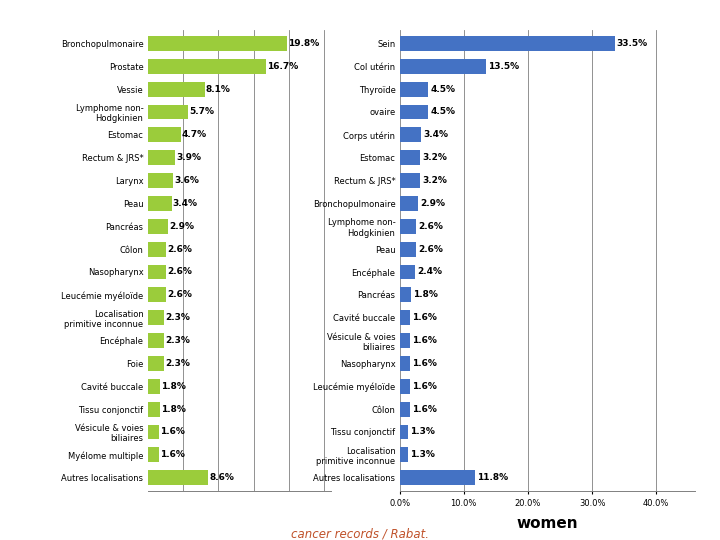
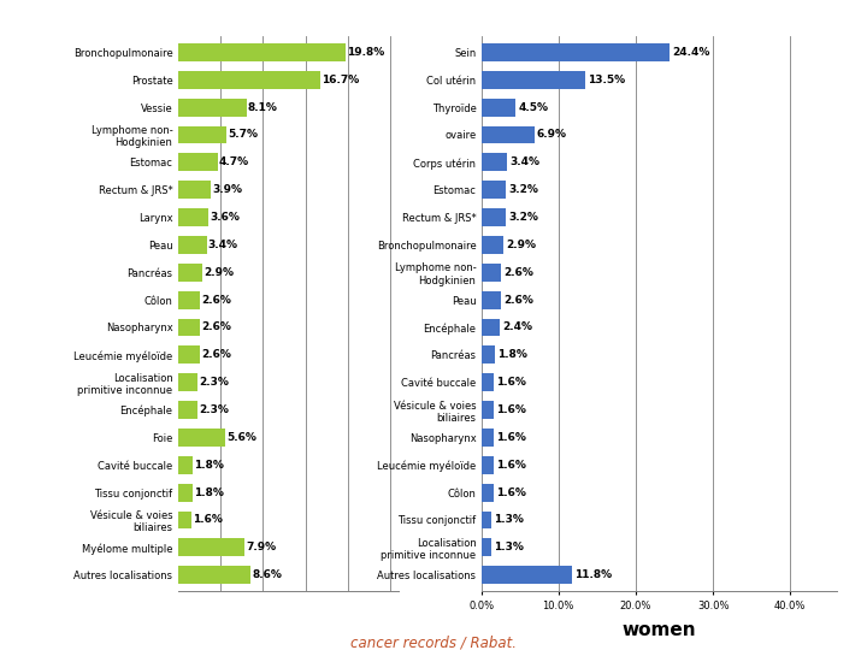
Foie: 2.3% -> 5.6%
Myélome multiple: 1.6% -> 7.9%
Sein: 33.5% -> 24.4%
ovaire: 4.5% -> 6.9%
